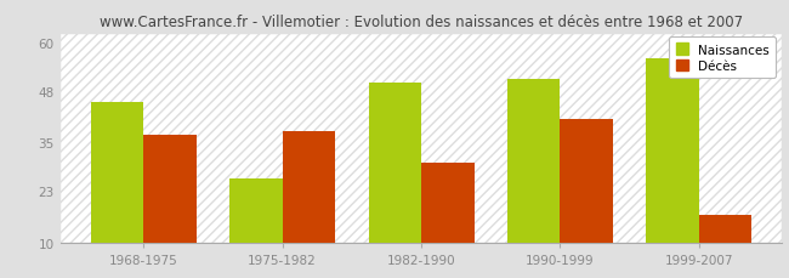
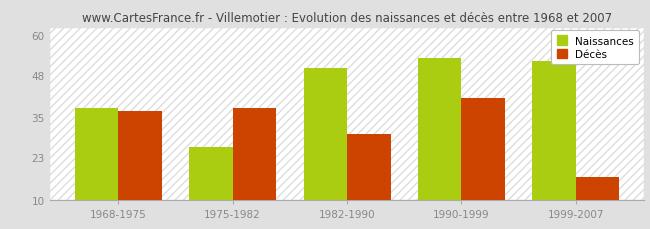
Naissances/1968-1975: 45 -> 38
Naissances/1990-1999: 51 -> 53
Naissances/1999-2007: 56 -> 52
